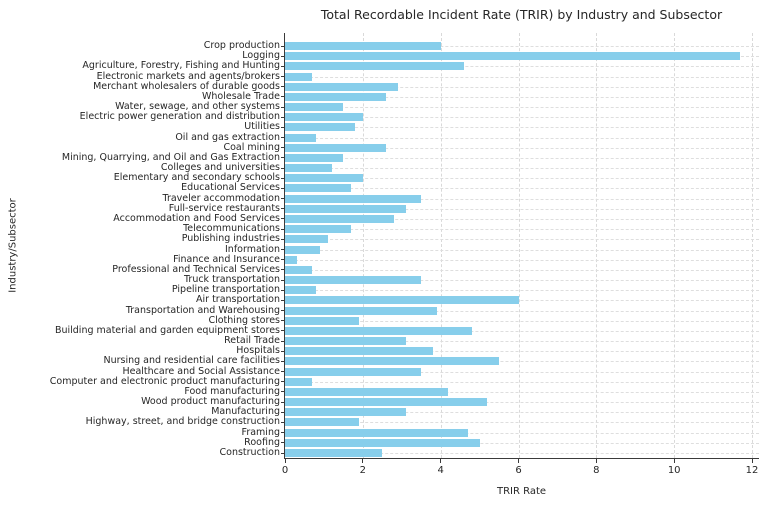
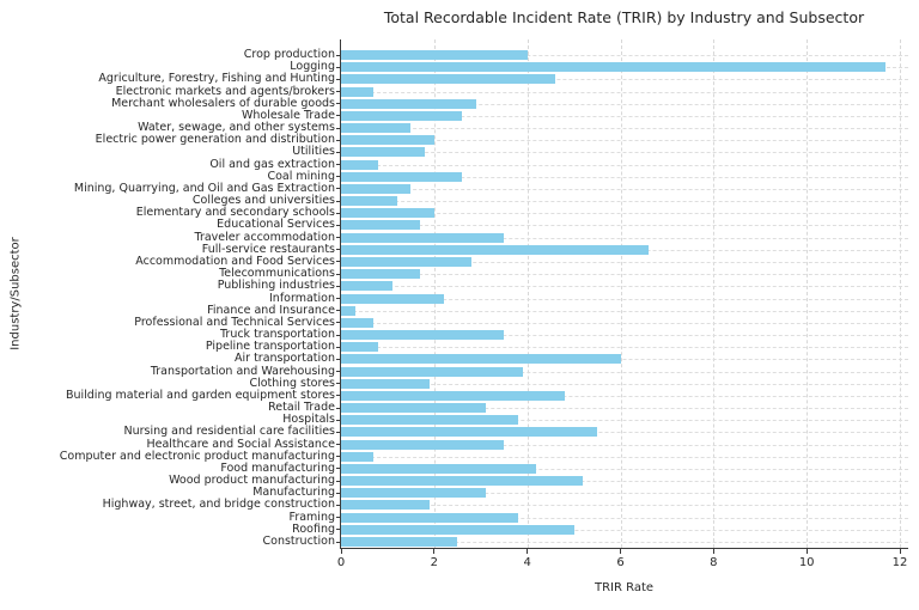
Full-service restaurants: 3.1 -> 6.6
Information: 0.9 -> 2.2
Framing: 4.7 -> 3.8
